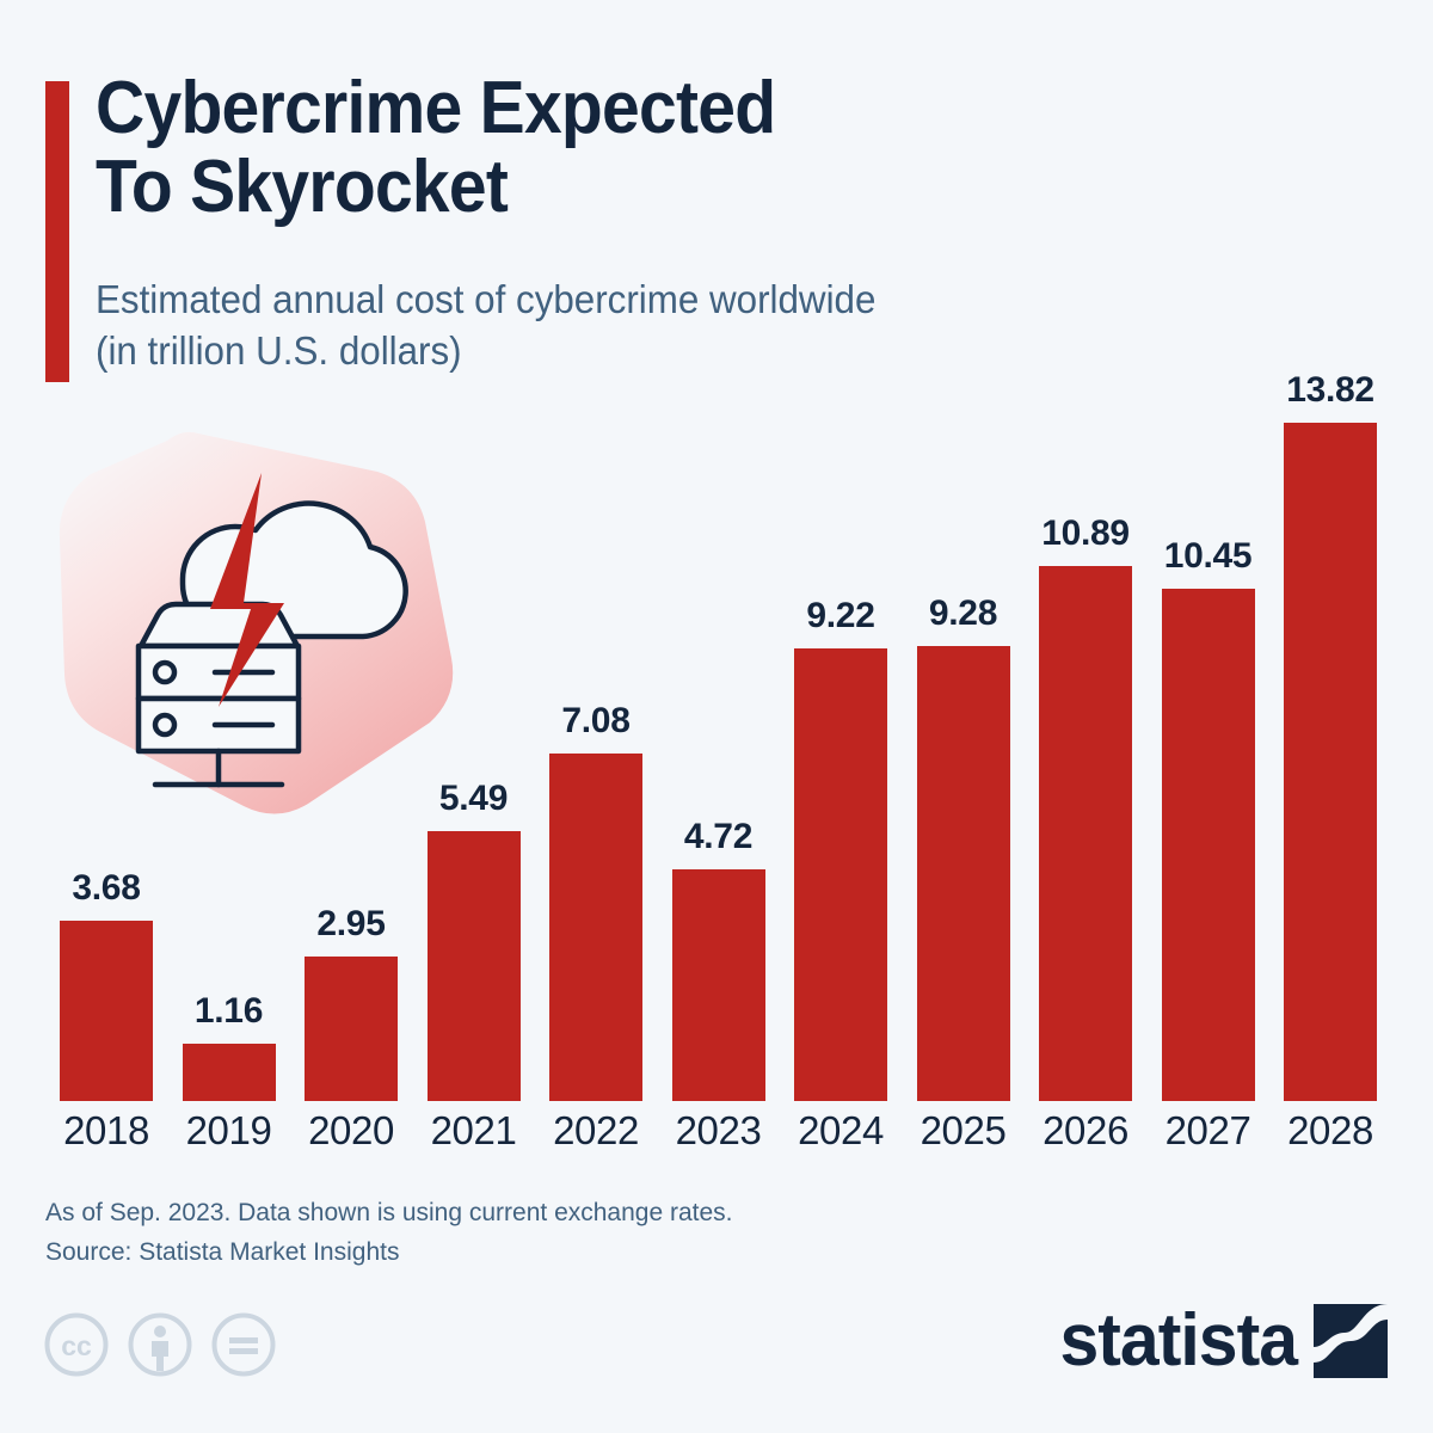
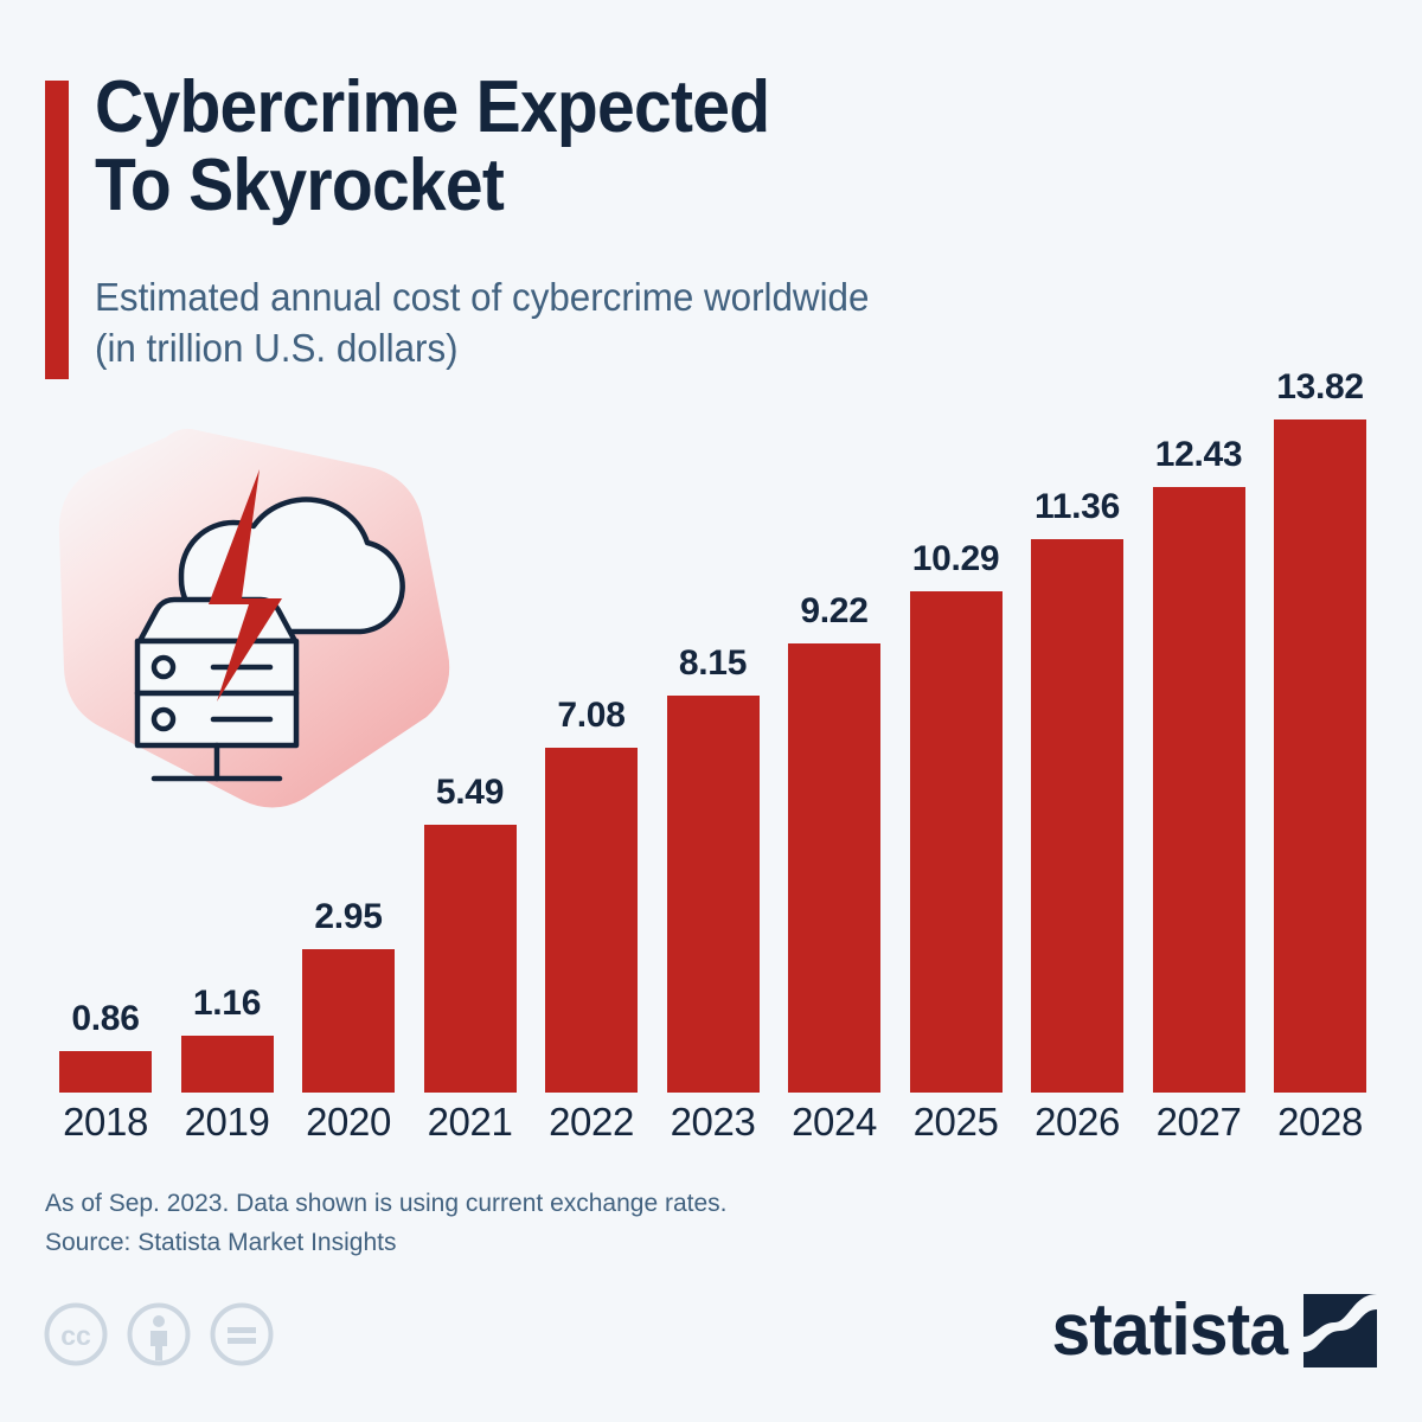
2018: 3.68 -> 0.86
2023: 4.72 -> 8.15
2025: 9.28 -> 10.29
2026: 10.89 -> 11.36
2027: 10.45 -> 12.43
